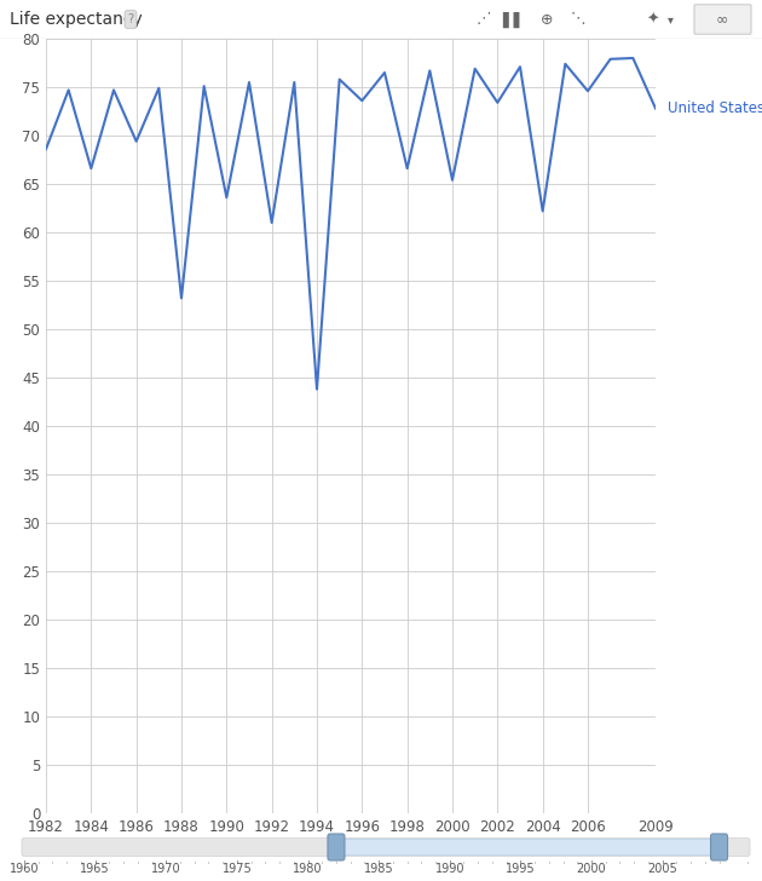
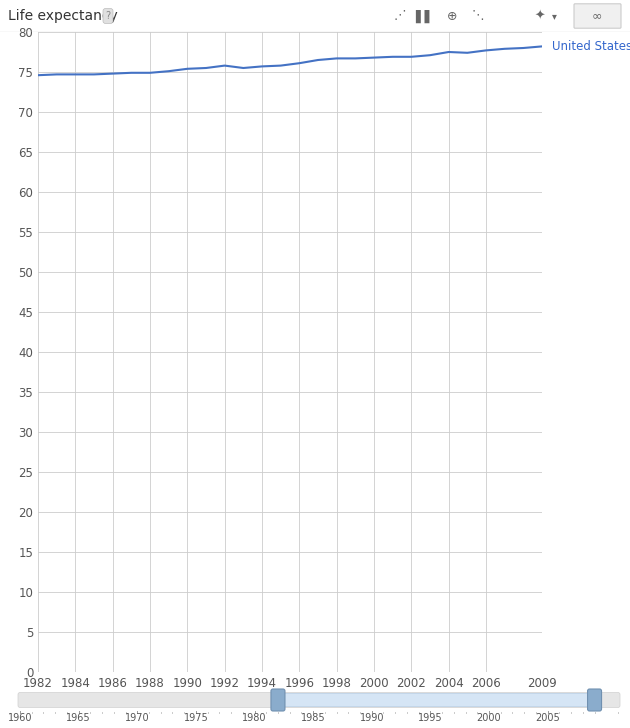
1982: 68.6 -> 74.6
1984: 66.6 -> 74.7
1986: 69.4 -> 74.8
1988: 53.2 -> 74.9
1990: 63.6 -> 75.4
1992: 61.0 -> 75.8
1994: 43.8 -> 75.7
1996: 73.6 -> 76.1
1998: 66.6 -> 76.7
2000: 65.4 -> 76.8
2002: 73.4 -> 76.9
2004: 62.2 -> 77.5
2006: 74.6 -> 77.7
2009: 72.8 -> 78.2
